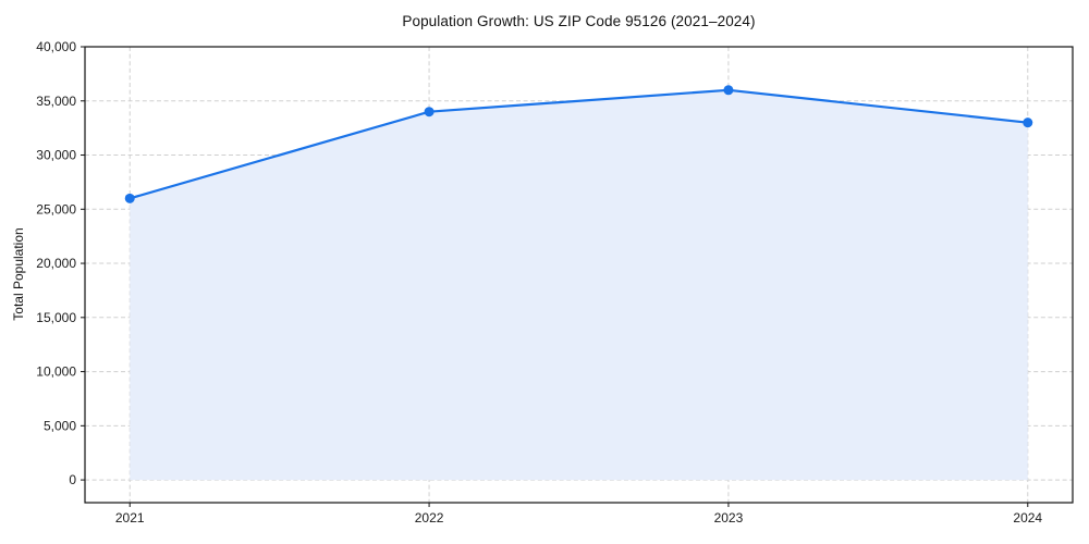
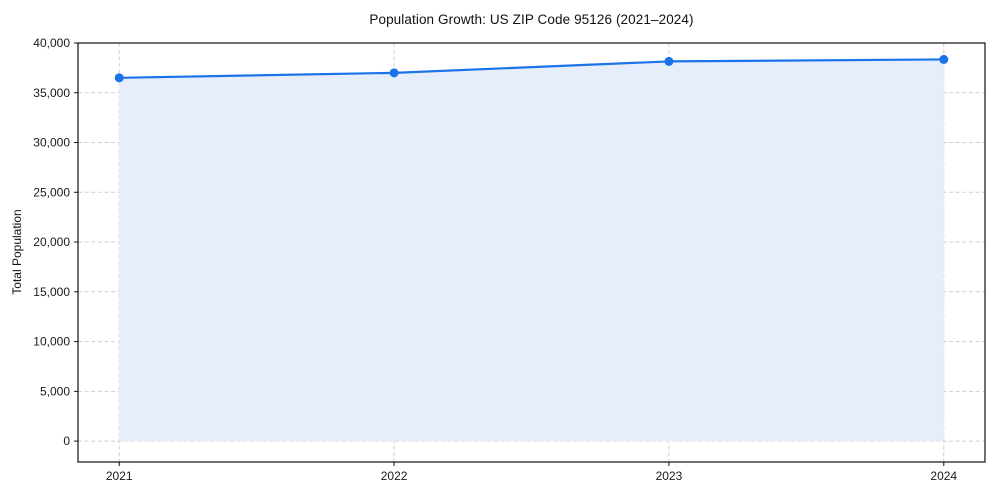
2021: 26000 -> 36000
2022: 34000 -> 37000
2023: 36000 -> 38000
2024: 33000 -> 38000
